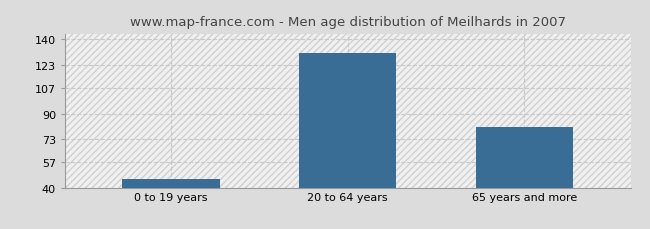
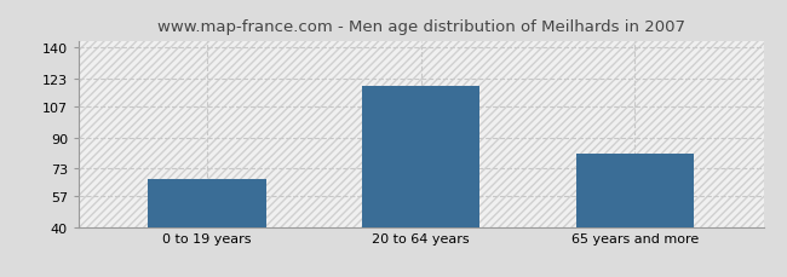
0 to 19 years: 46 -> 67
20 to 64 years: 131 -> 119
